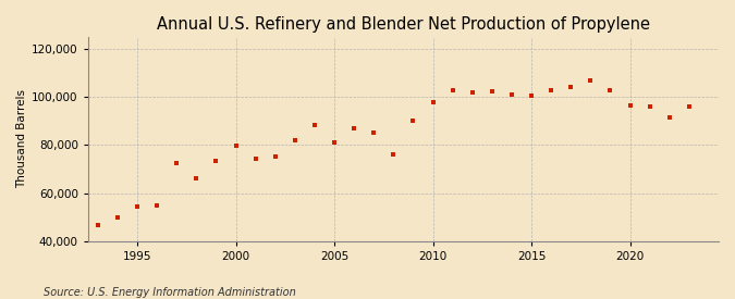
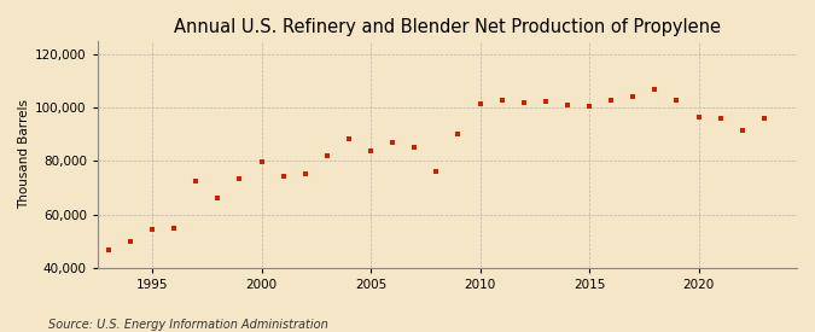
2005: 81,000 -> 84,000
2010: 98,000 -> 101,500
